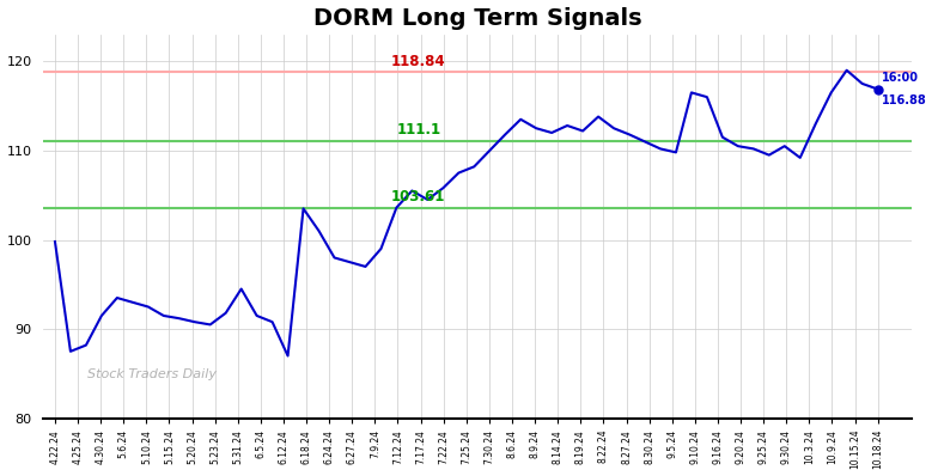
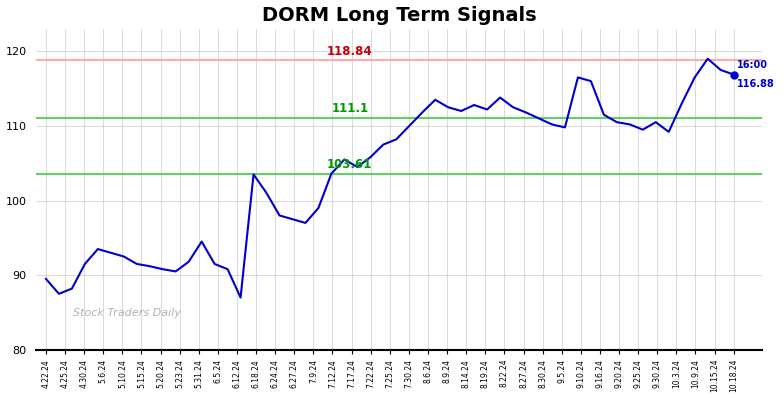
4.22.24: 99.8 -> 89.5
